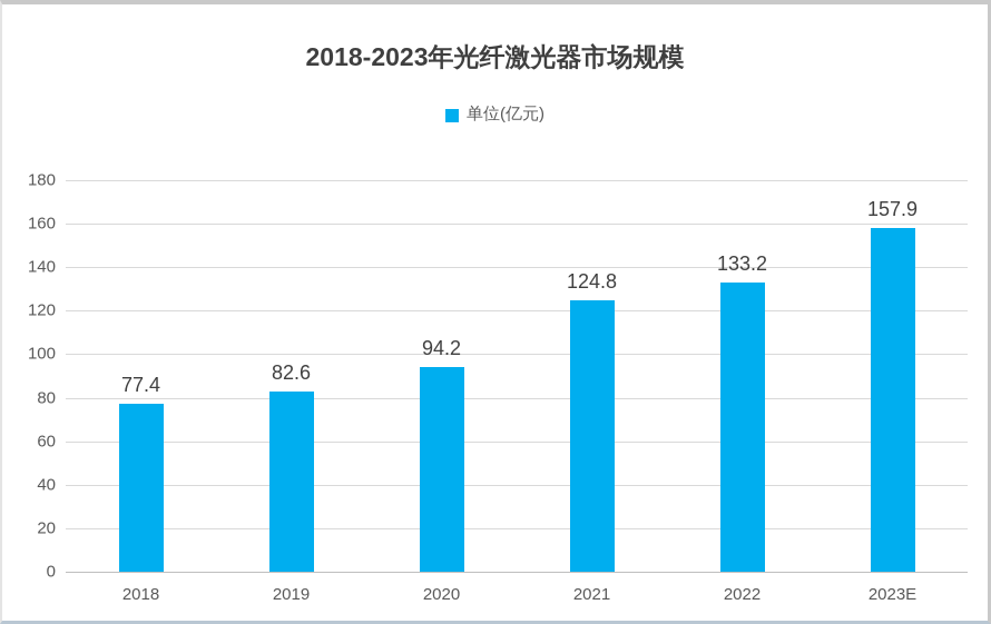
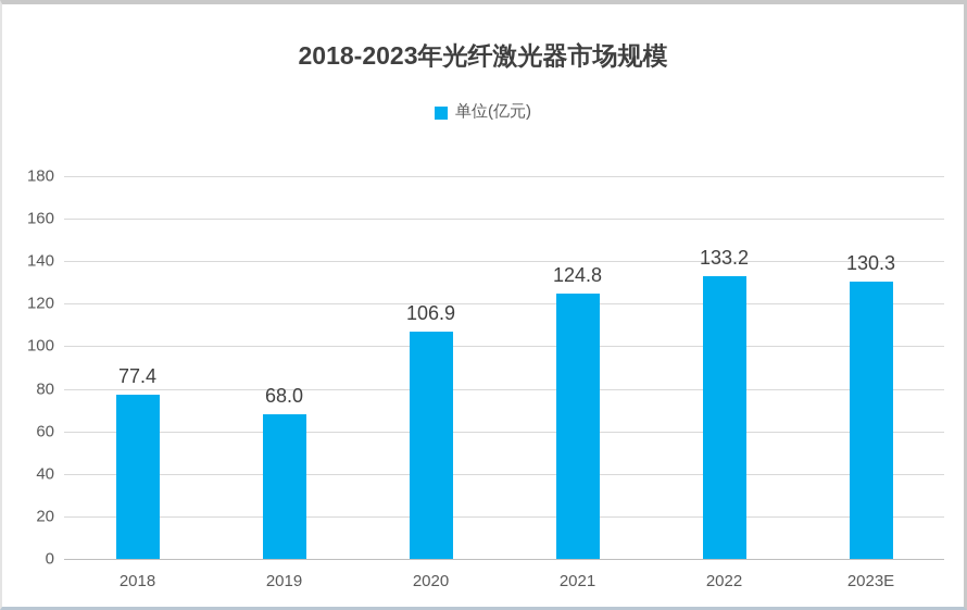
2019: 82.6 -> 68.0
2020: 94.2 -> 106.9
2023E: 157.9 -> 130.3
